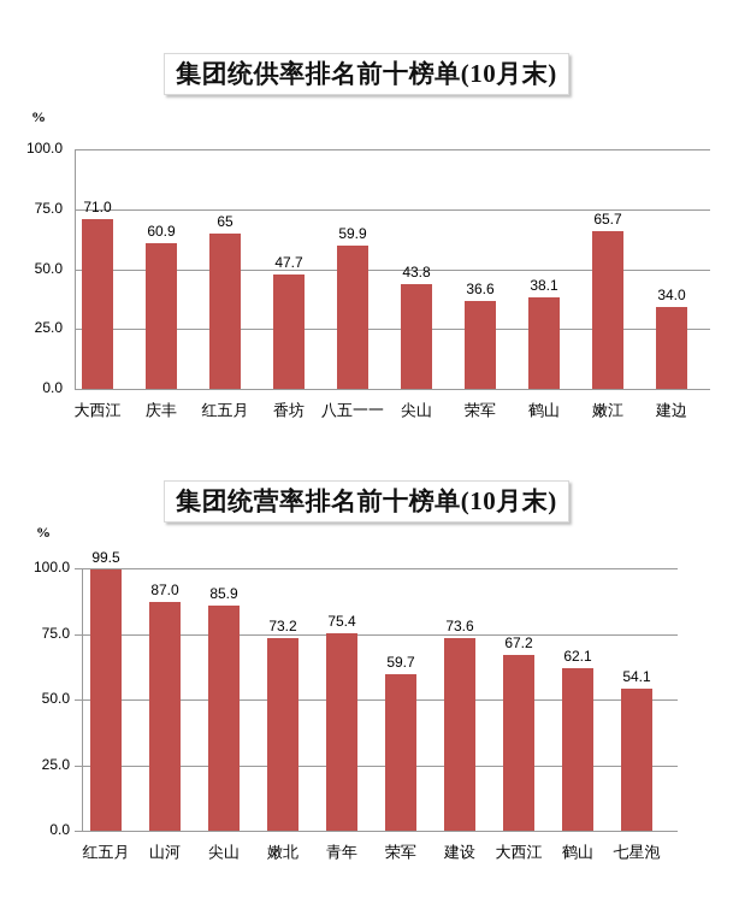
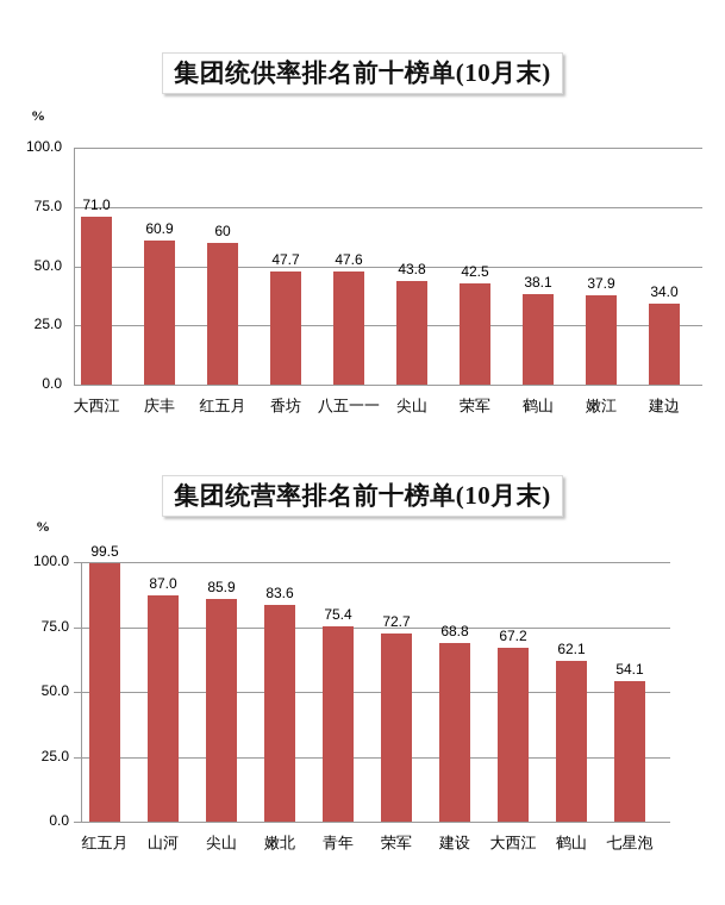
集团统供率排名前十榜单(10月末)/红五月: 65 -> 60
集团统供率排名前十榜单(10月末)/八五一一: 59.9 -> 47.6
集团统供率排名前十榜单(10月末)/荣军: 36.6 -> 42.5
集团统供率排名前十榜单(10月末)/嫩江: 65.7 -> 37.9
集团统营率排名前十榜单(10月末)/嫩北: 73.2 -> 83.6
集团统营率排名前十榜单(10月末)/荣军: 59.7 -> 72.7
集团统营率排名前十榜单(10月末)/建设: 73.6 -> 68.8
